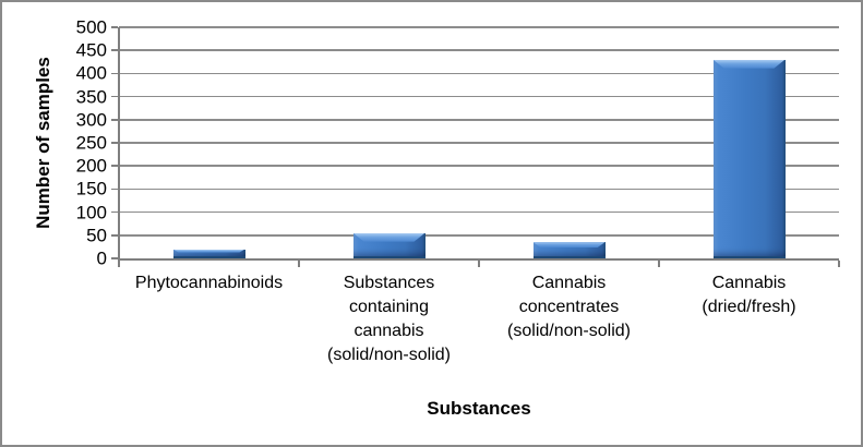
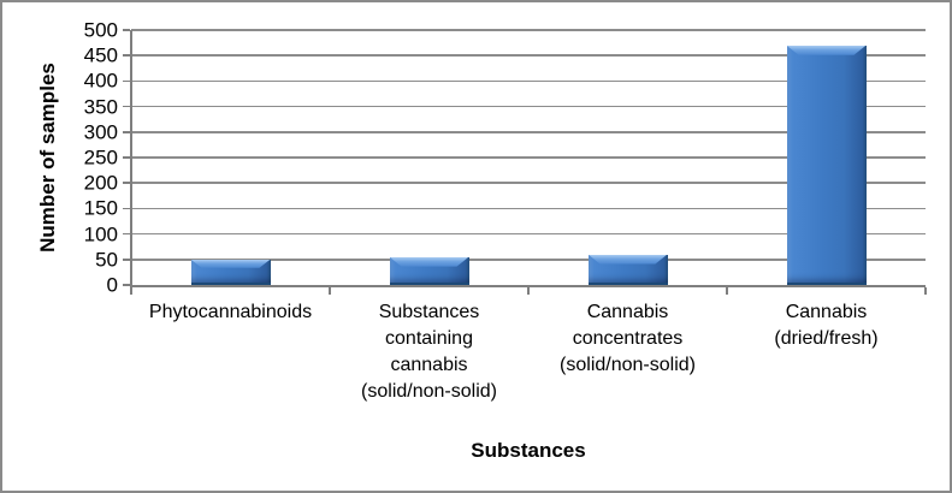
Phytocannabinoids: 20 -> 50
Cannabis concentrates (solid/non-solid): 40 -> 60
Cannabis (dried/fresh): 430 -> 470
